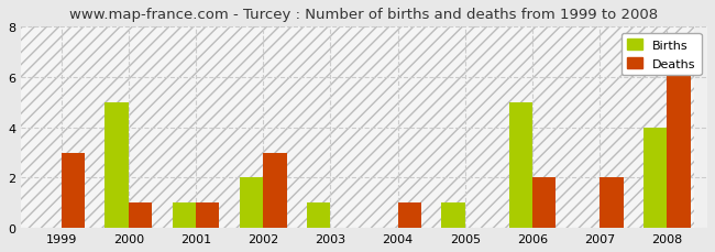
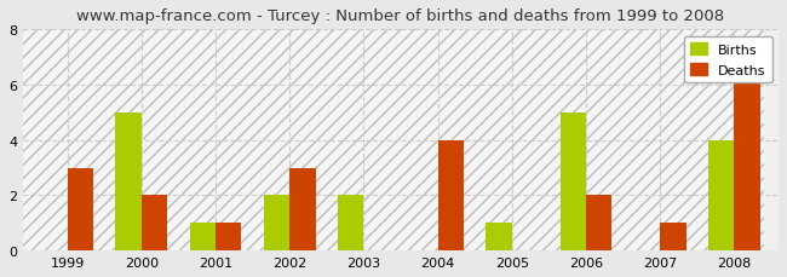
Deaths/2000: 1 -> 2
Births/2003: 1 -> 2
Deaths/2004: 1 -> 4
Deaths/2007: 2 -> 1
